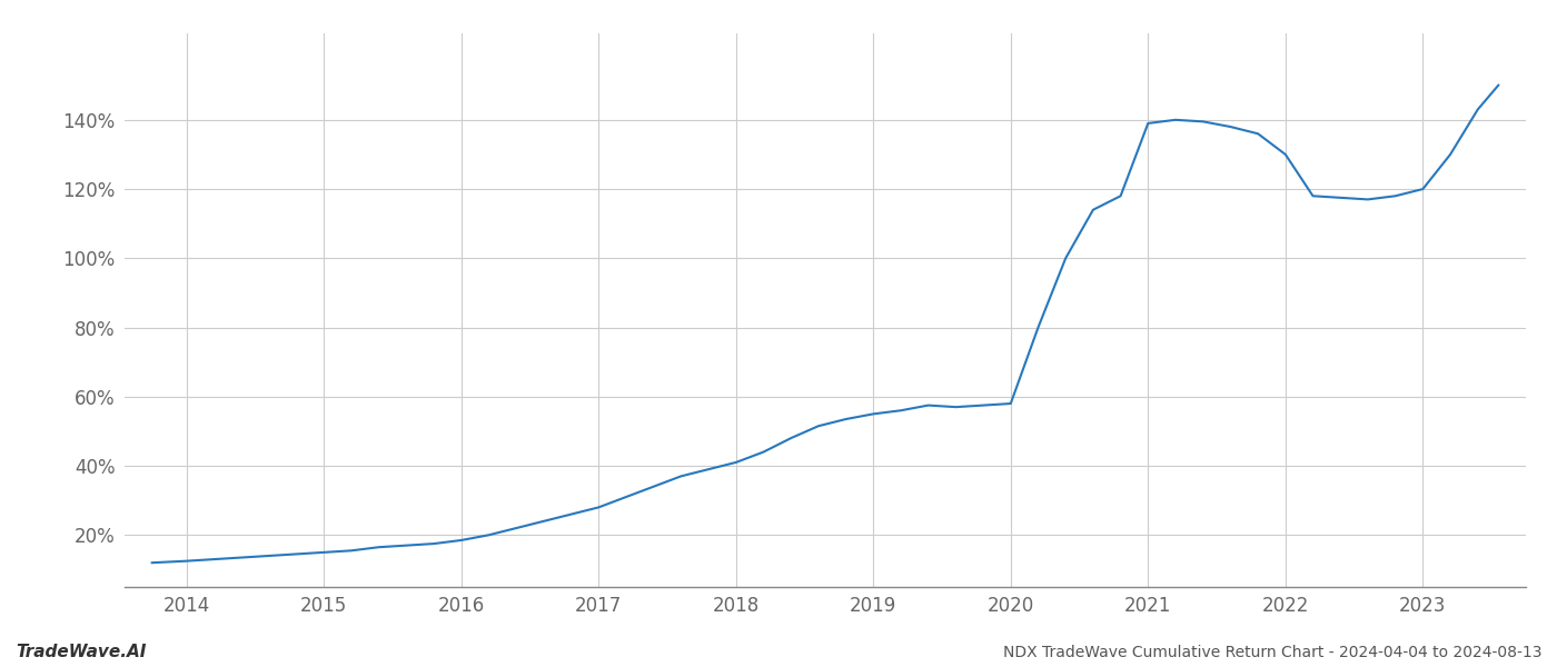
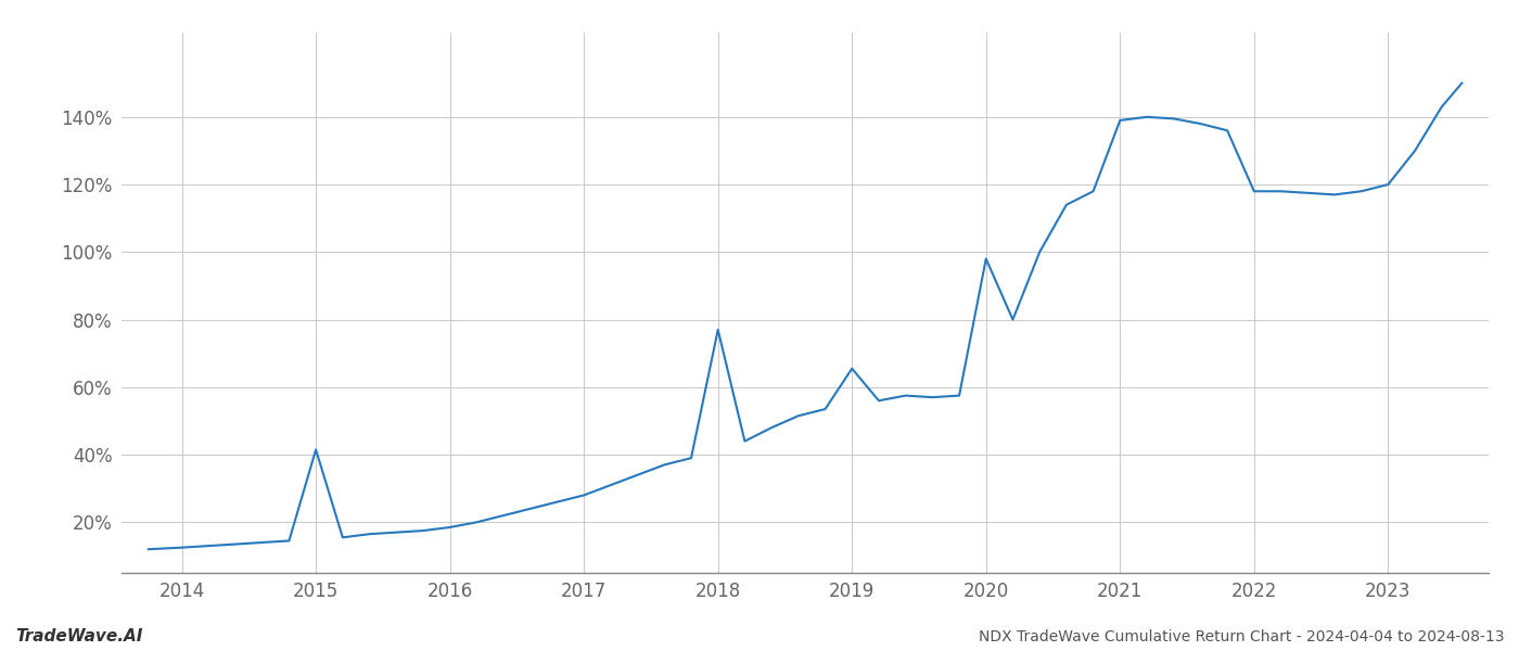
2015: 15.0% -> 41.5%
2018: 41.0% -> 77.0%
2019: 55.0% -> 65.5%
2020: 58.0% -> 98.0%
2022: 130.0% -> 118.0%
